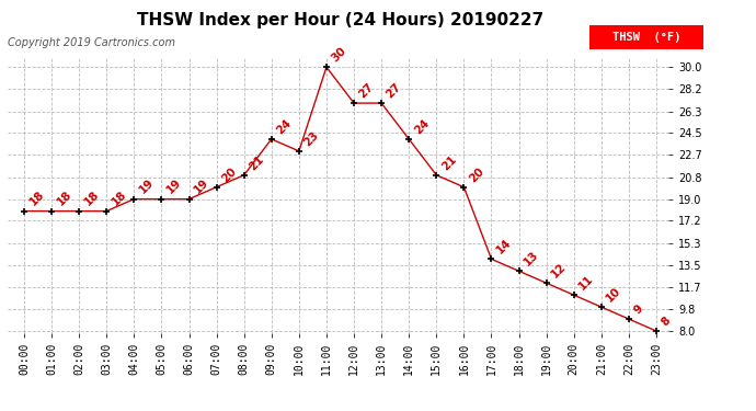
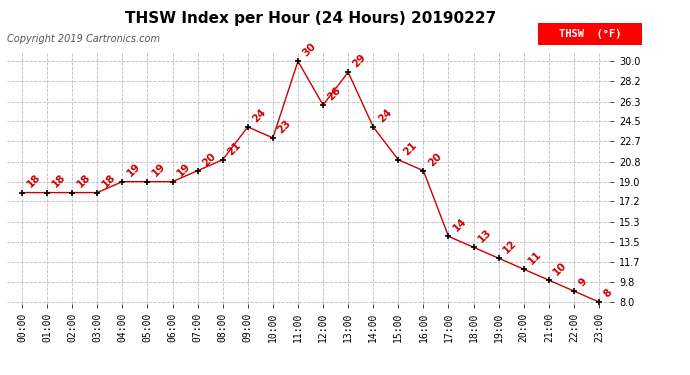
12:00: 27 -> 26
13:00: 27 -> 29
